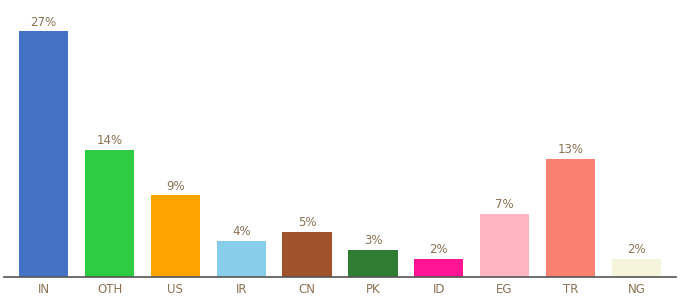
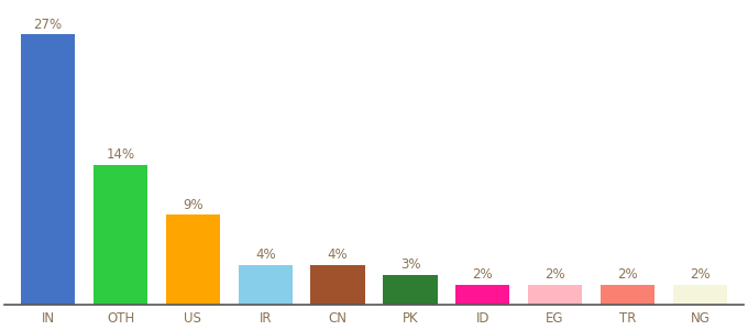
CN: 5% -> 4%
EG: 7% -> 2%
TR: 13% -> 2%
